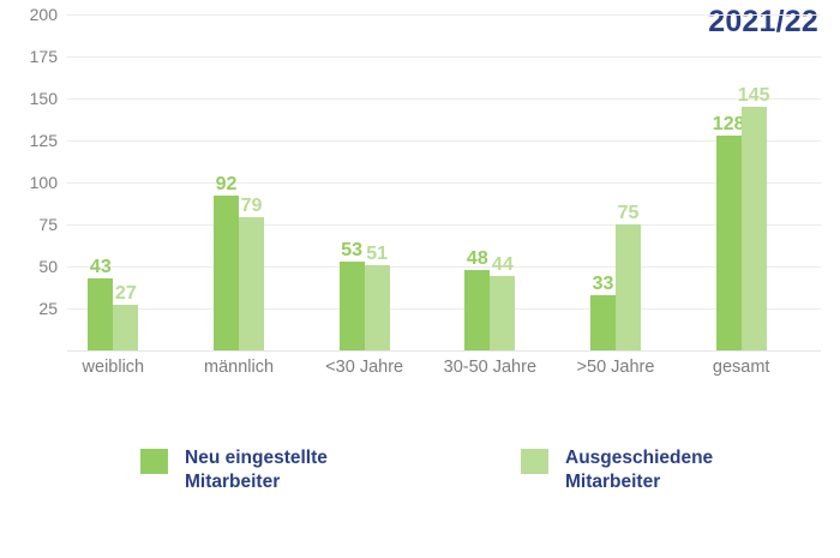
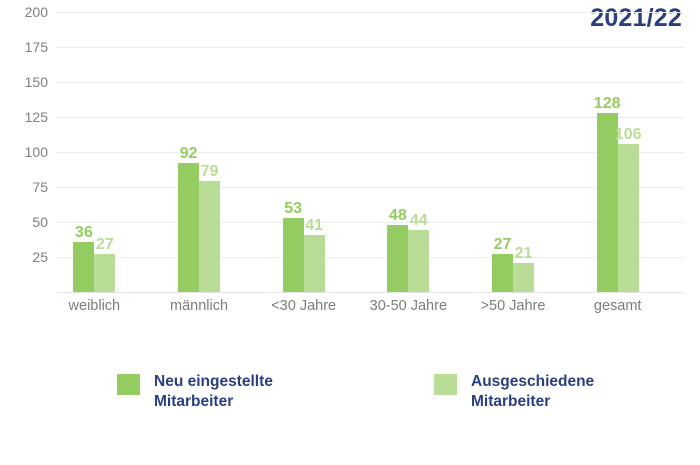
Neu eingestellte Mitarbeiter/weiblich: 43 -> 36
Ausgeschiedene Mitarbeiter/<30 Jahre: 51 -> 41
Neu eingestellte Mitarbeiter/>50 Jahre: 33 -> 27
Ausgeschiedene Mitarbeiter/>50 Jahre: 75 -> 21
Ausgeschiedene Mitarbeiter/gesamt: 145 -> 106
